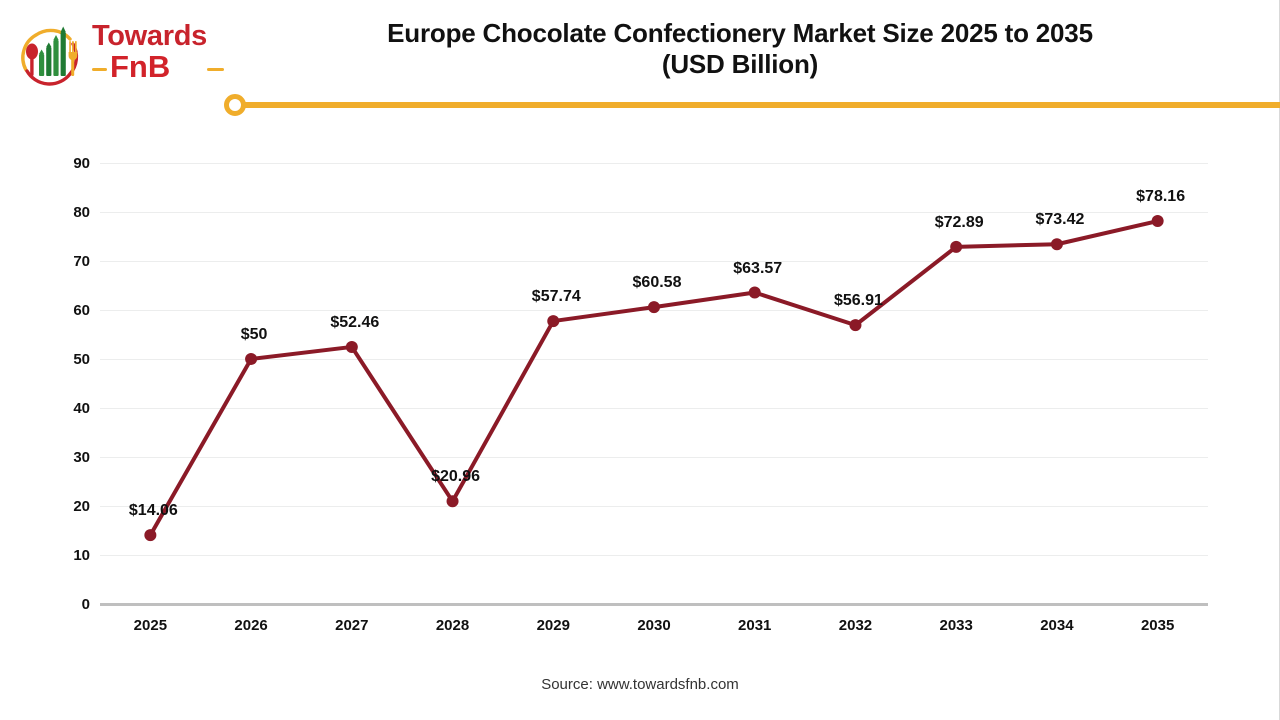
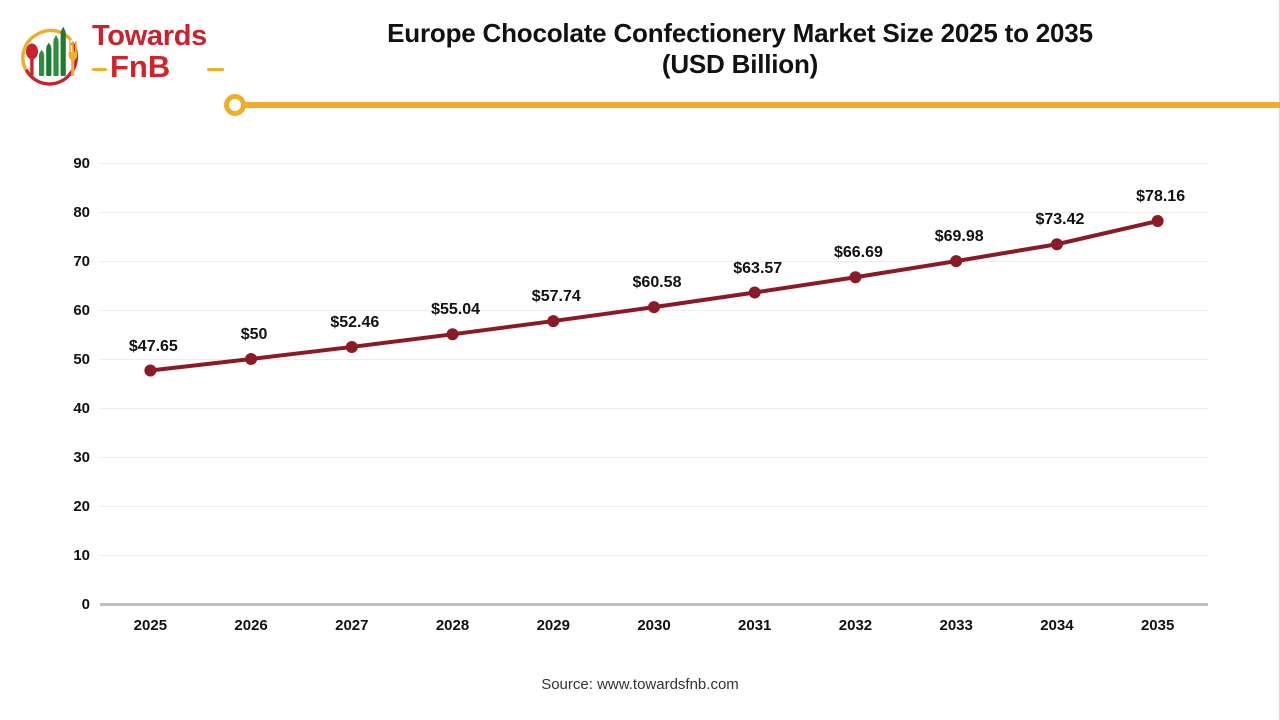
2025: $14.06 -> $47.65
2028: $20.96 -> $55.04
2032: $56.91 -> $66.69
2033: $72.89 -> $69.98
